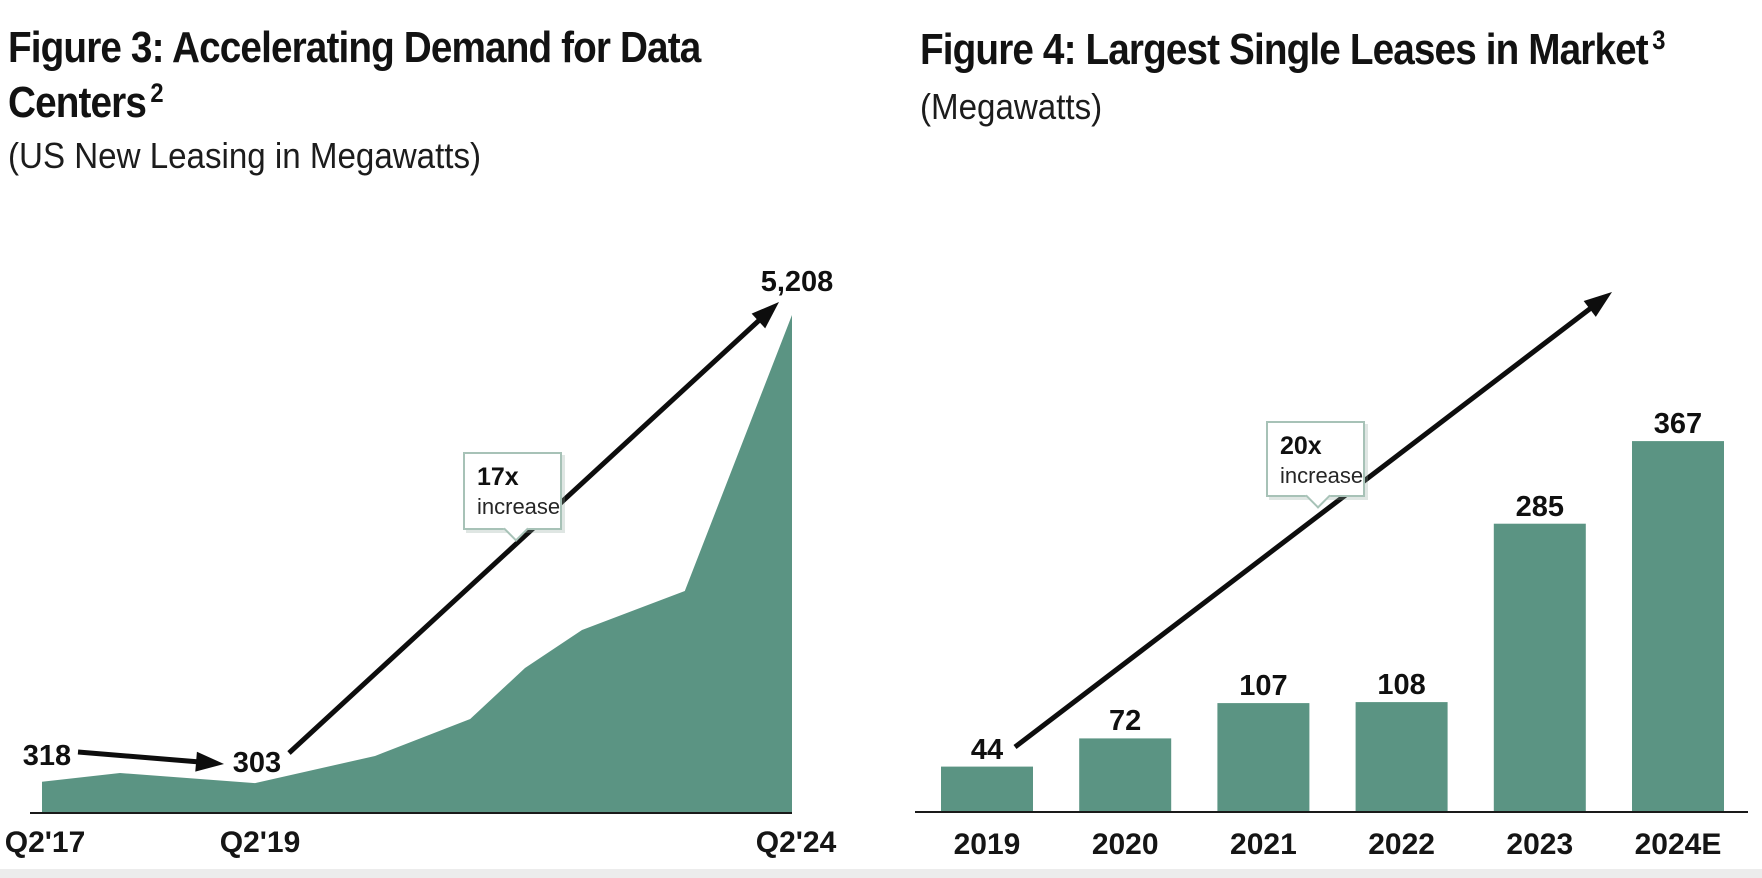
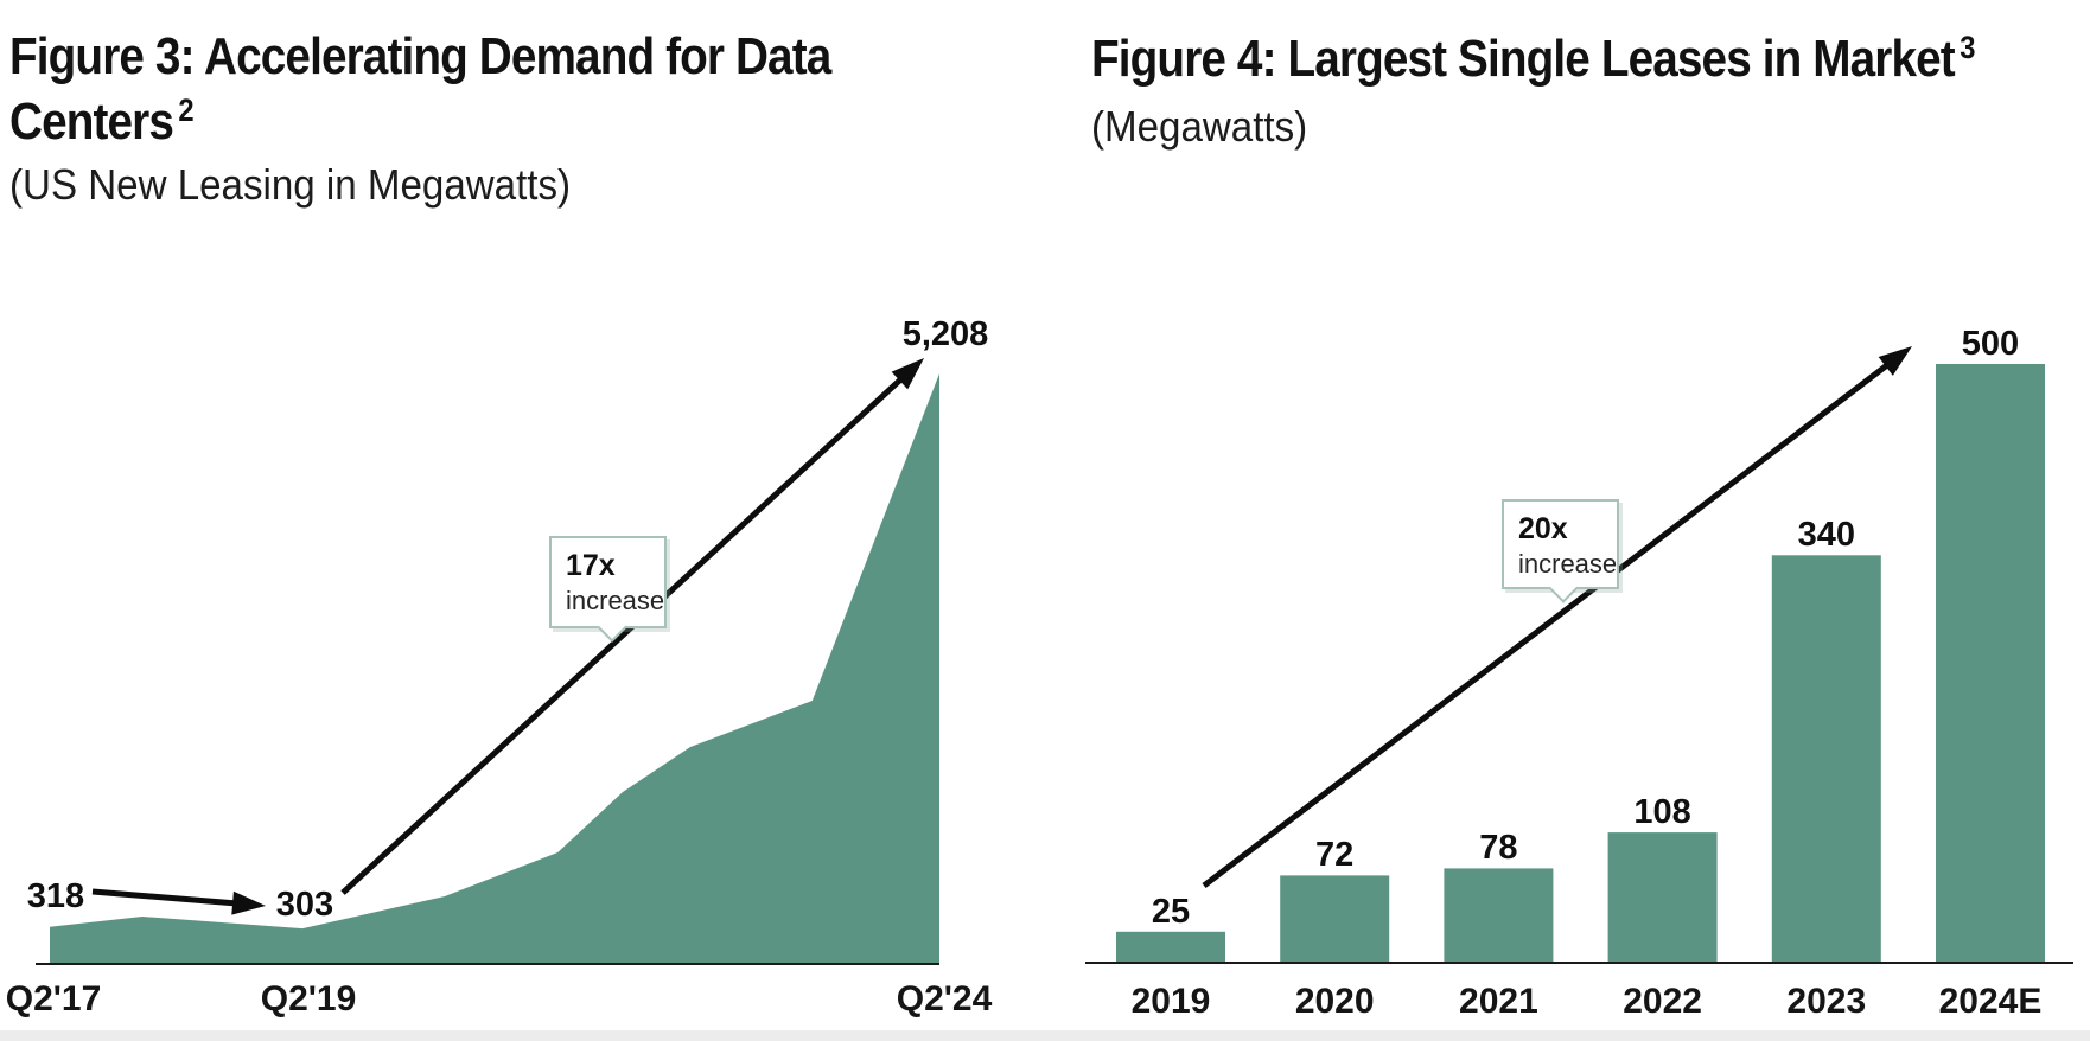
Figure 4: Largest Single Leases in Market/2019: 44 -> 25
Figure 4: Largest Single Leases in Market/2021: 107 -> 78
Figure 4: Largest Single Leases in Market/2023: 285 -> 340
Figure 4: Largest Single Leases in Market/2024E: 367 -> 500
